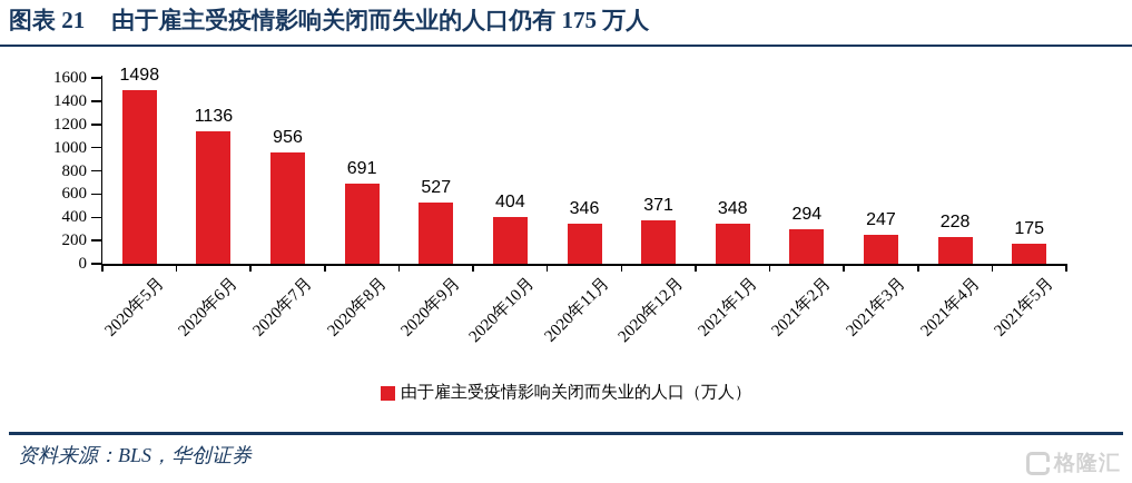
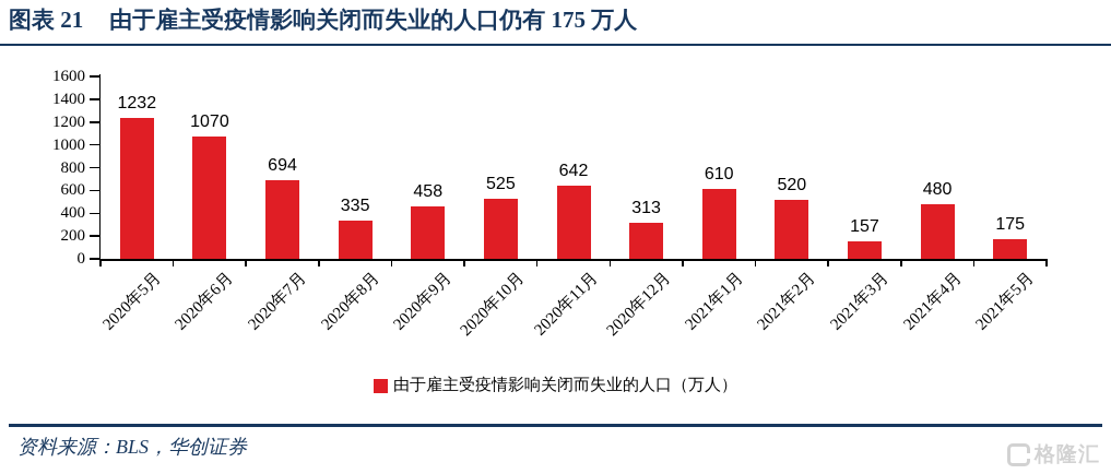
2020年5月: 1498 -> 1232
2020年6月: 1136 -> 1070
2020年7月: 956 -> 694
2020年8月: 691 -> 335
2020年9月: 527 -> 458
2020年10月: 404 -> 525
2020年11月: 346 -> 642
2020年12月: 371 -> 313
2021年1月: 348 -> 610
2021年2月: 294 -> 520
2021年3月: 247 -> 157
2021年4月: 228 -> 480
